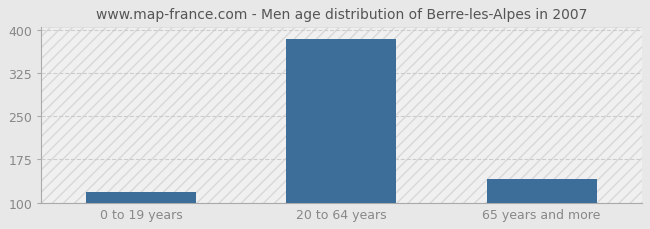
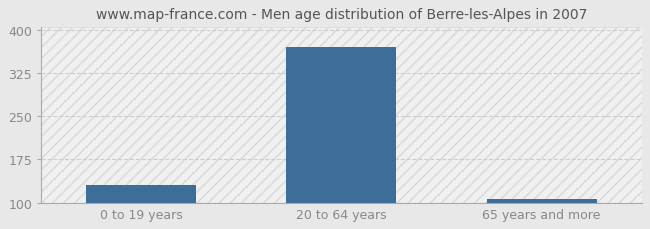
0 to 19 years: 118 -> 130
20 to 64 years: 384 -> 370
65 years and more: 142 -> 107
